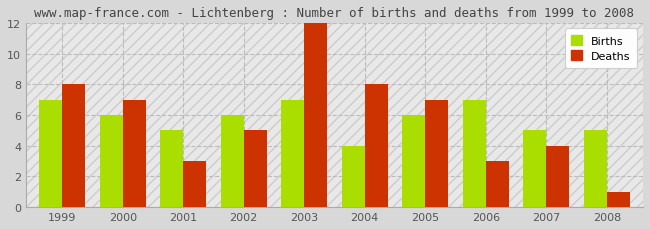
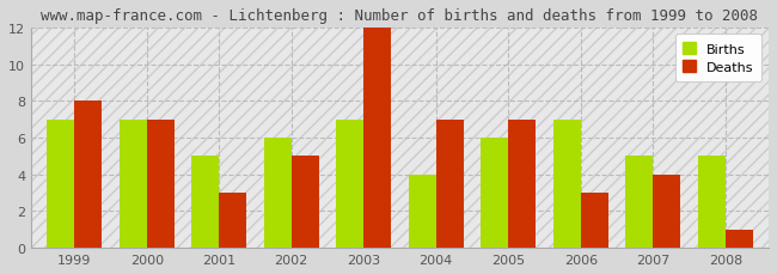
Births/2000: 6 -> 7
Deaths/2004: 8 -> 7
